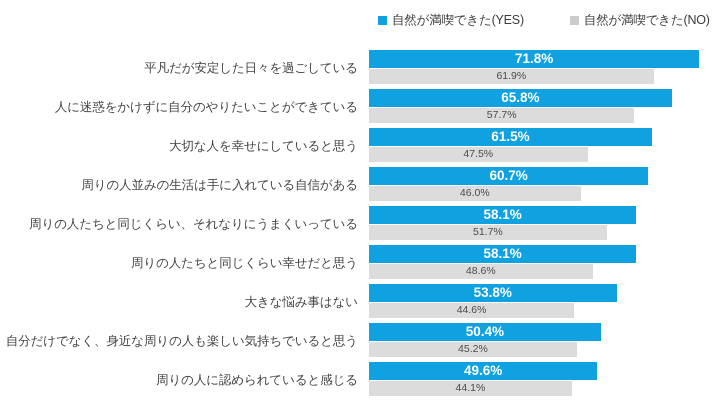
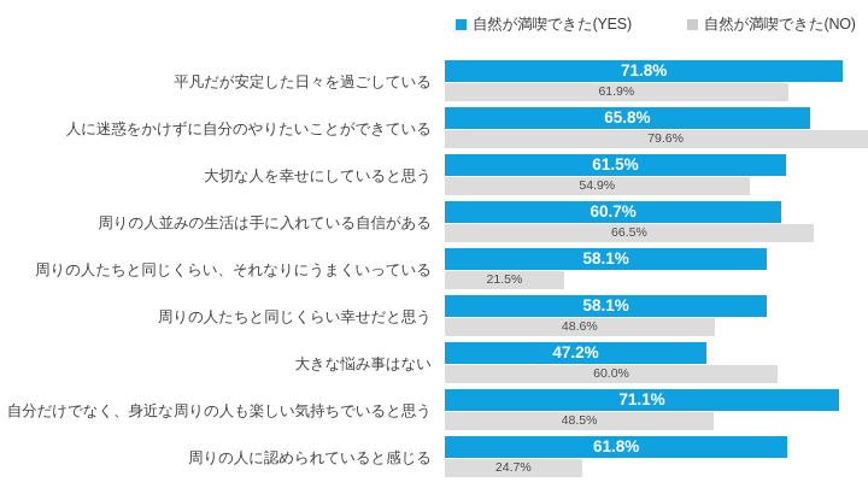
自然が満喫できた(NO)/人に迷惑をかけずに自分のやりたいことができている: 57.7% -> 79.6%
自然が満喫できた(NO)/大切な人を幸せにしていると思う: 47.5% -> 54.9%
自然が満喫できた(NO)/周りの人並みの生活は手に入れている自信がある: 46.0% -> 66.5%
自然が満喫できた(NO)/周りの人たちと同じくらい、それなりにうまくいっている: 51.7% -> 21.5%
自然が満喫できた(YES)/大きな悩み事はない: 53.8% -> 47.2%
自然が満喫できた(NO)/大きな悩み事はない: 44.6% -> 60.0%
自然が満喫できた(YES)/自分だけでなく、身近な周りの人も楽しい気持ちでいると思う: 50.4% -> 71.1%
自然が満喫できた(NO)/自分だけでなく、身近な周りの人も楽しい気持ちでいると思う: 45.2% -> 48.5%
自然が満喫できた(YES)/周りの人に認められていると感じる: 49.6% -> 61.8%
自然が満喫できた(NO)/周りの人に認められていると感じる: 44.1% -> 24.7%
